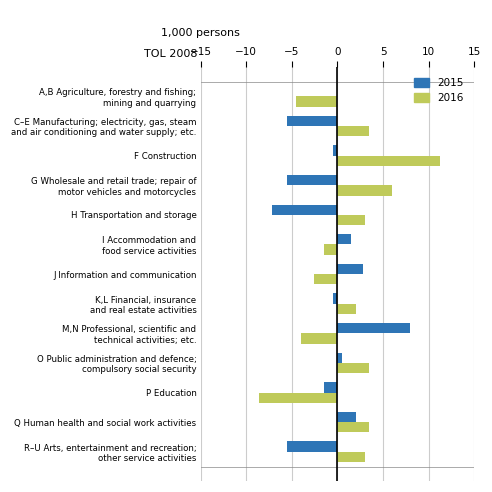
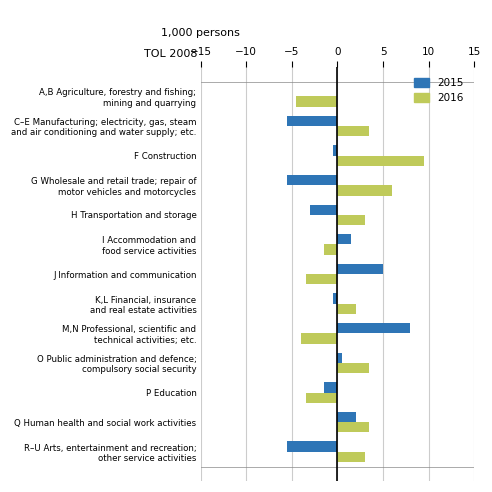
2016/F Construction: 11.2 -> 9.5
2015/H Transportation and storage: -7.2 -> -3.0
2015/J Information and communication: 2.8 -> 5.0
2016/J Information and communication: -2.6 -> -3.5
2016/P Education: -8.6 -> -3.5
